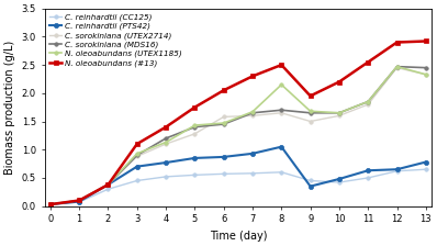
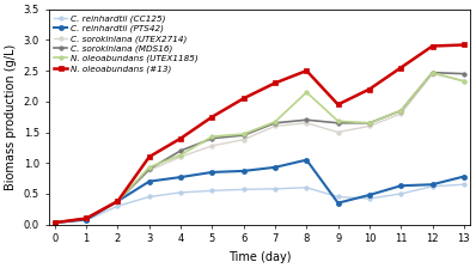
C. sorokiniana (UTEX2714)/6: 1.58 -> 1.38
